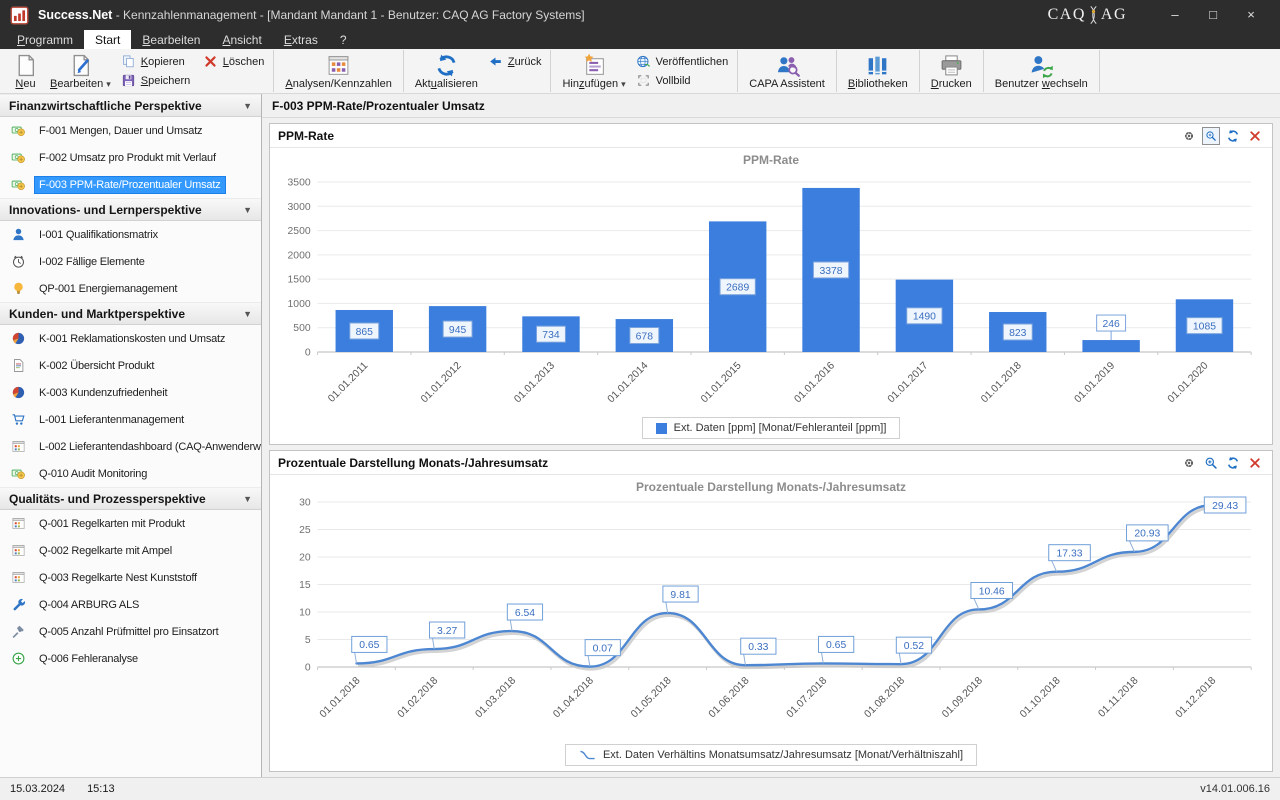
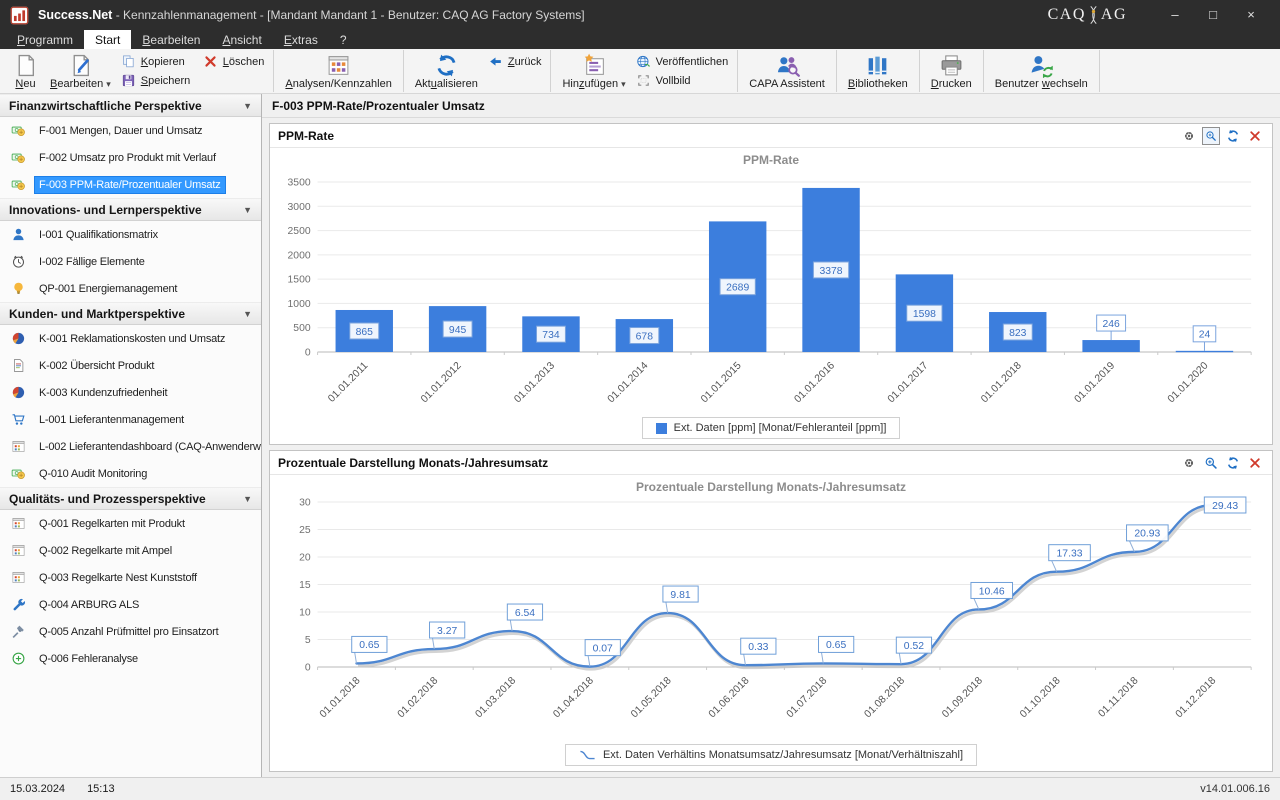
PPM-Rate/01.01.2017: 1490 -> 1598
PPM-Rate/01.01.2020: 1085 -> 24
